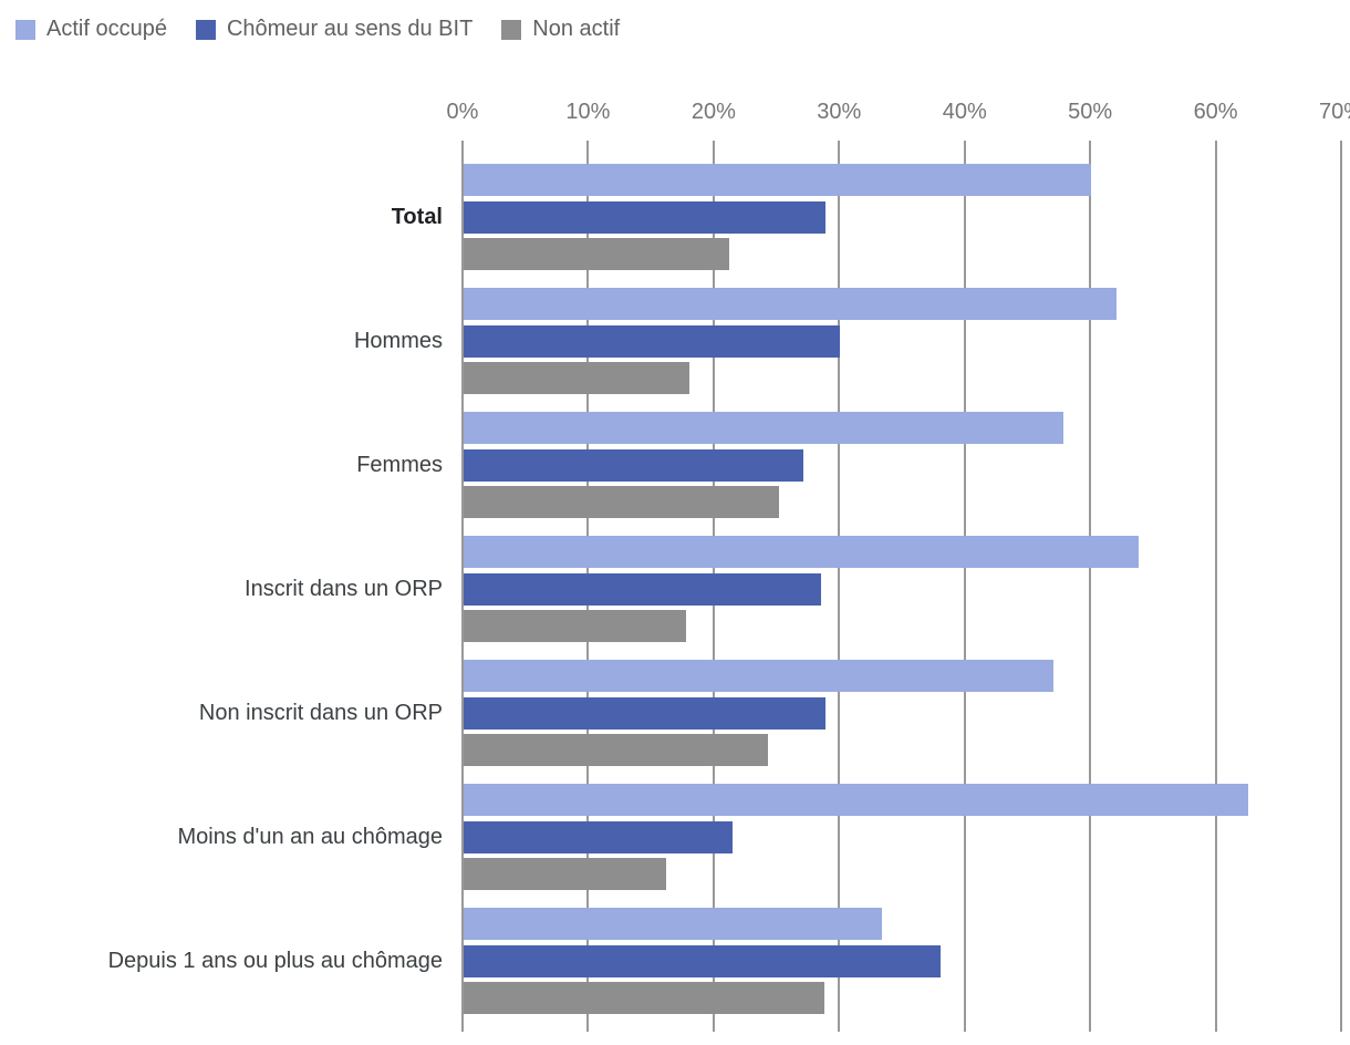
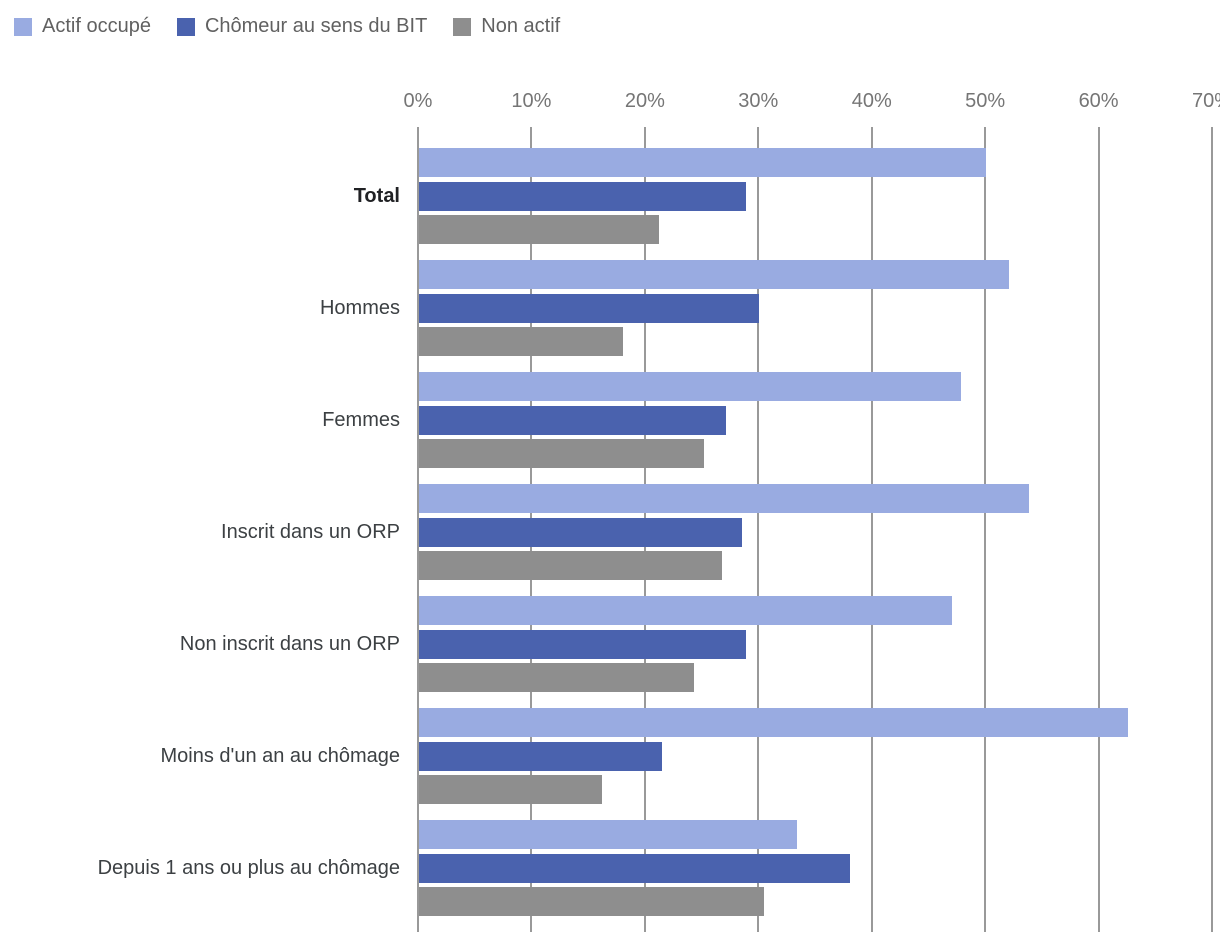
Non actif/Inscrit dans un ORP: 17.7% -> 26.7%
Non actif/Depuis 1 ans ou plus au chômage: 28.7% -> 30.4%
